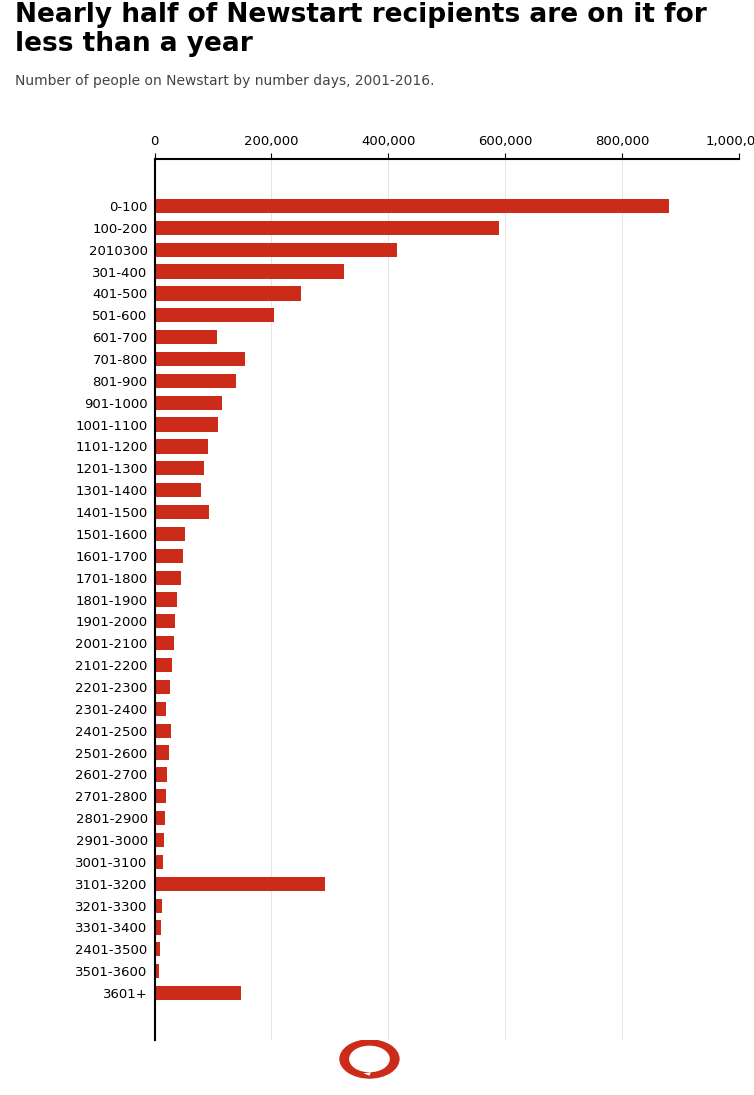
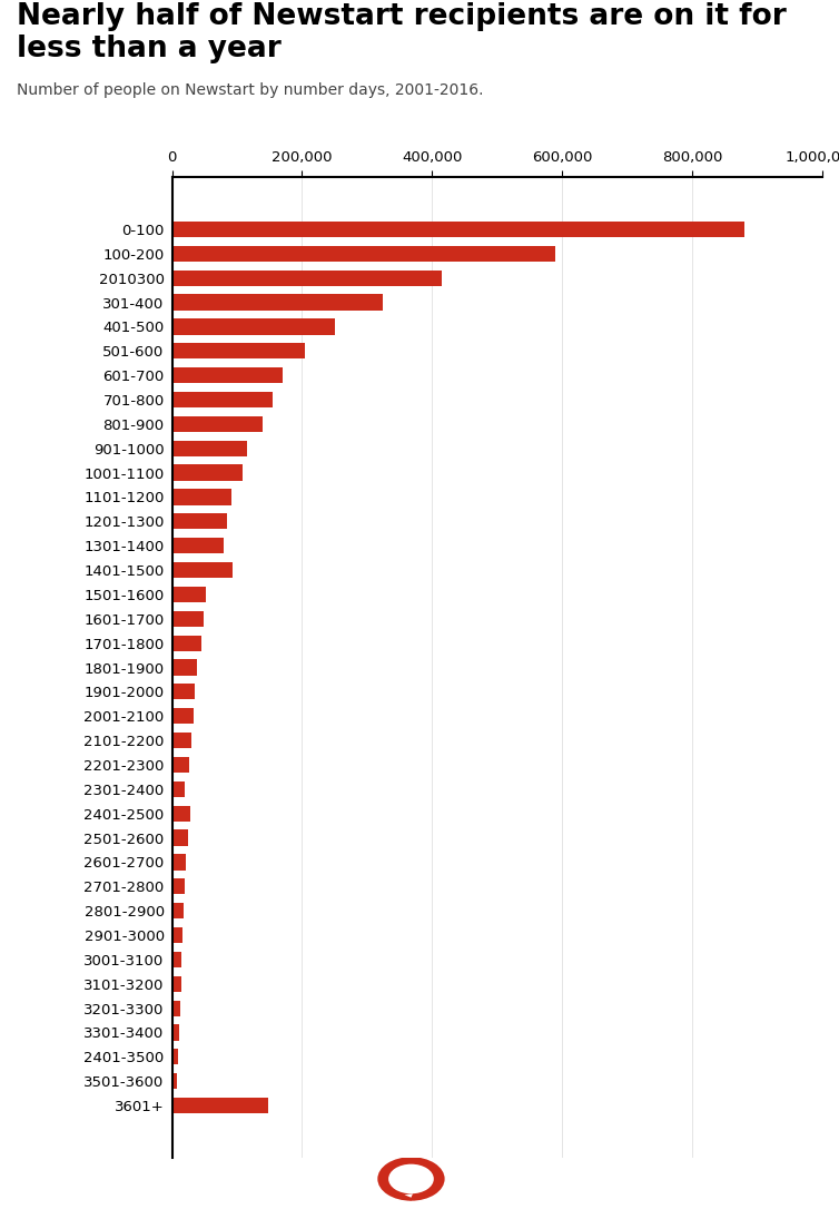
601-700: 106,000 -> 170,000
3101-3200: 292,000 -> 14,000
